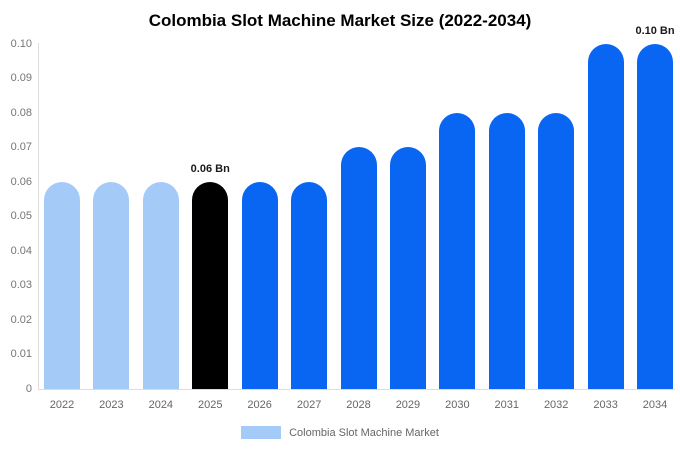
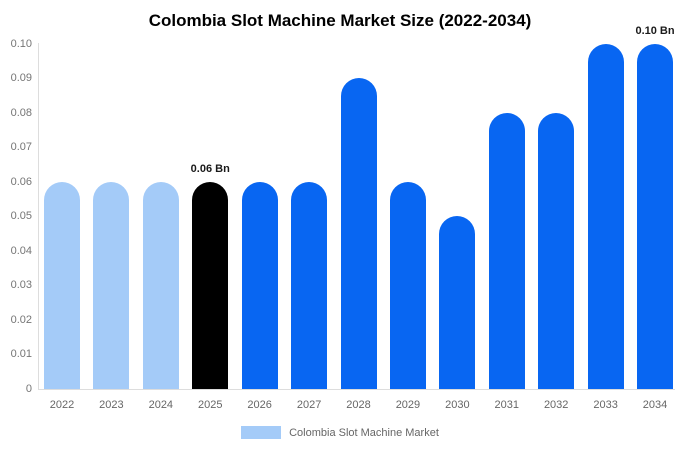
2028: 0.07 -> 0.09
2029: 0.07 -> 0.06
2030: 0.08 -> 0.05
